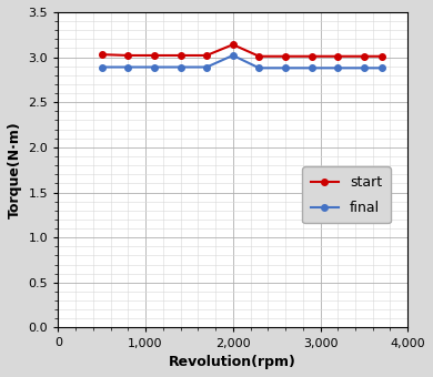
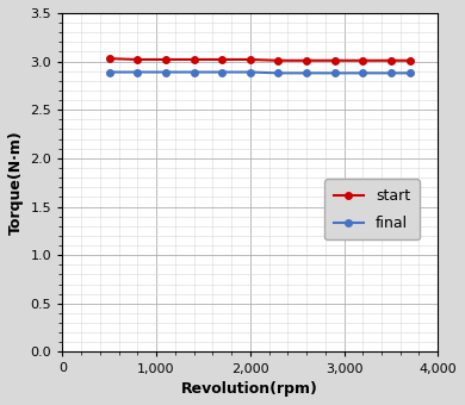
start/2,000: 3.14 -> 3.02
final/2,000: 3.02 -> 2.89
